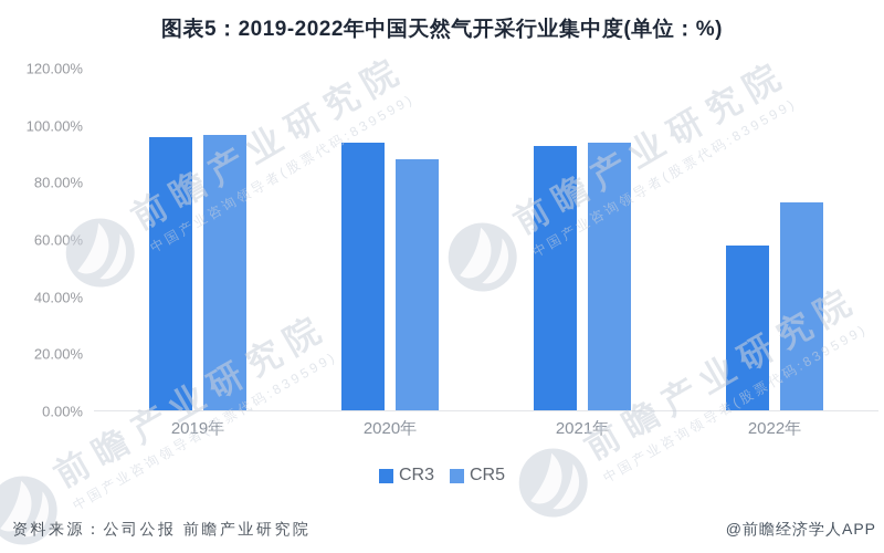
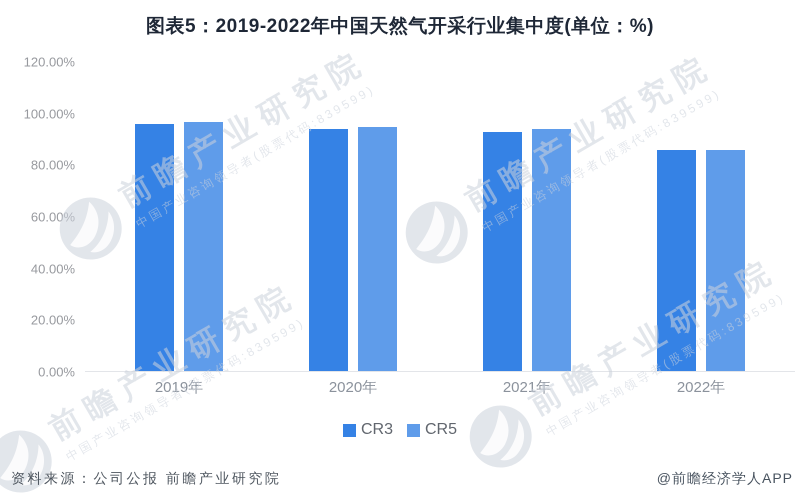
CR5/2020年: 88% -> 95%
CR3/2022年: 58% -> 86%
CR5/2022年: 73% -> 86%
